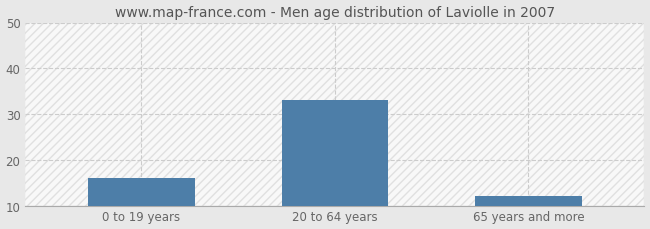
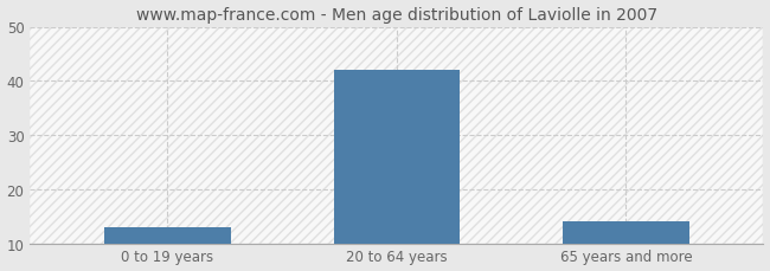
0 to 19 years: 16 -> 13
20 to 64 years: 33 -> 42
65 years and more: 12 -> 14
